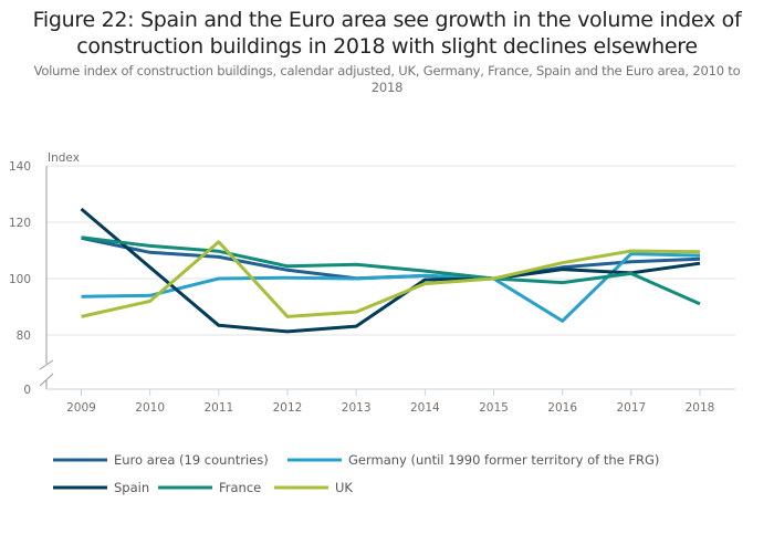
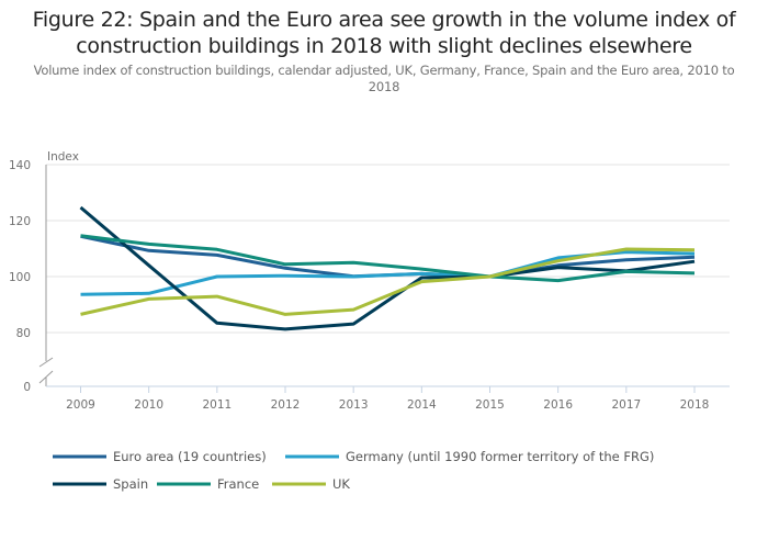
UK/2011: 113 -> 93
Germany (until 1990 former territory of the FRG)/2016: 85 -> 107
France/2018: 91 -> 101
